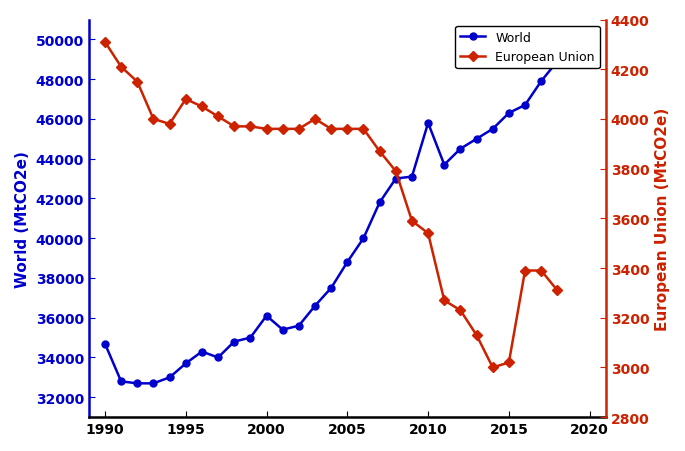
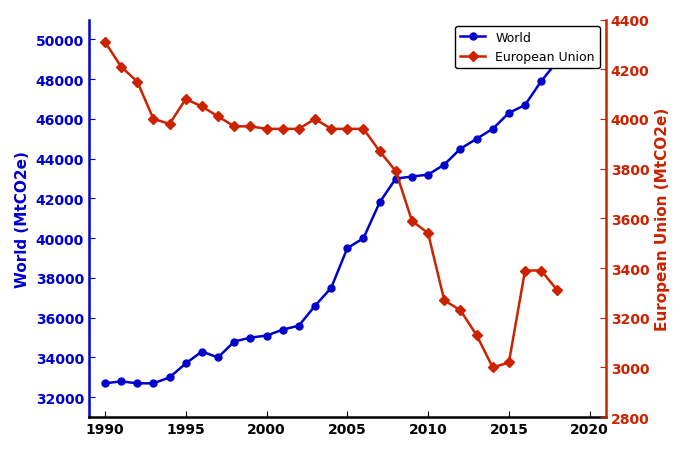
World/1990: 34700 -> 32700
World/2000: 36100 -> 35100
World/2005: 38800 -> 39500
World/2010: 45800 -> 43200
